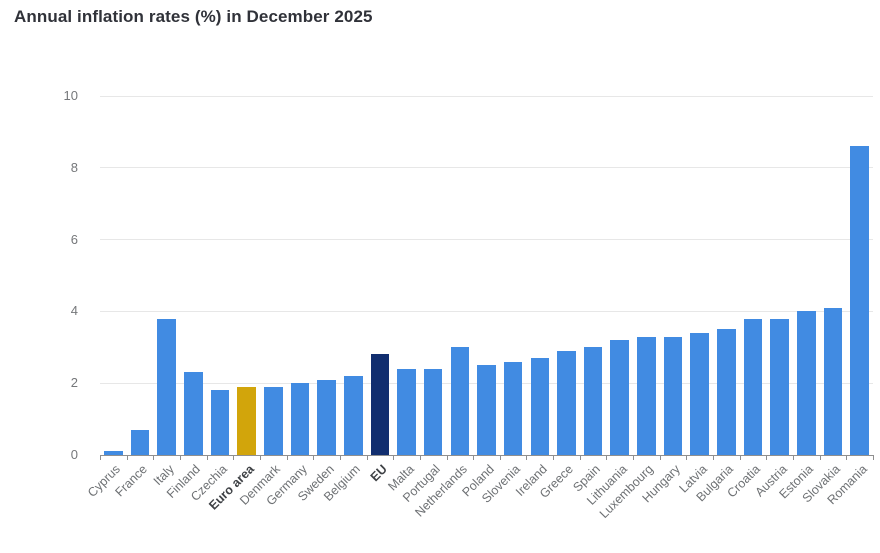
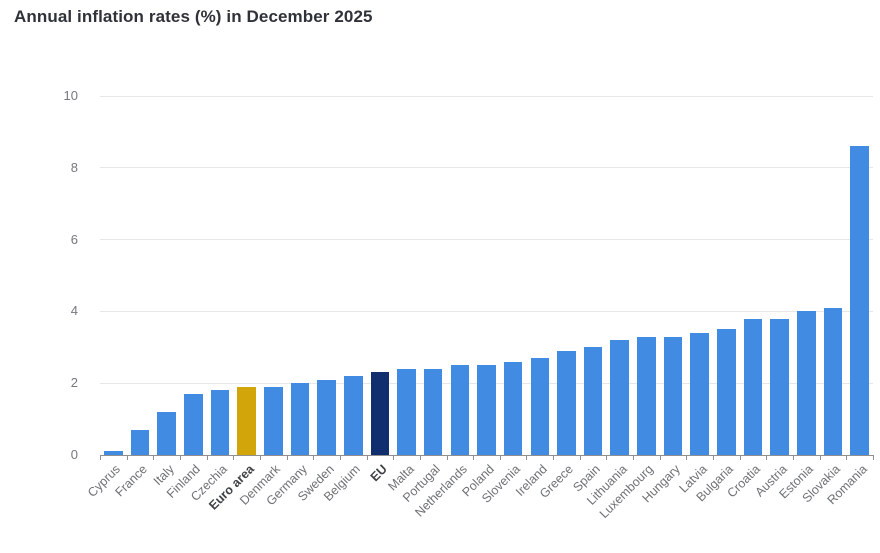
Italy: 3.8 -> 1.2
Finland: 2.3 -> 1.7
EU: 2.8 -> 2.3
Netherlands: 3.0 -> 2.5
